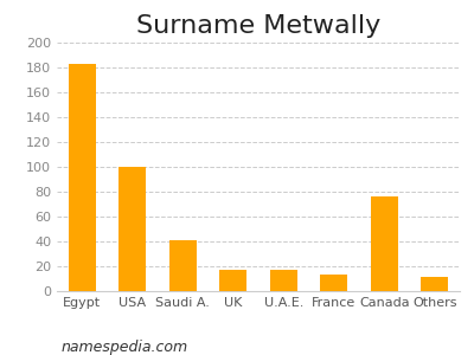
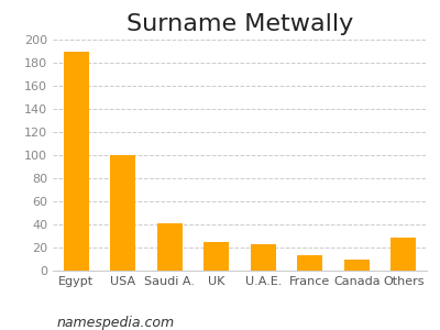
Egypt: 183 -> 190
UK: 17 -> 25
U.A.E.: 17 -> 23
Canada: 76 -> 10
Others: 11 -> 29
